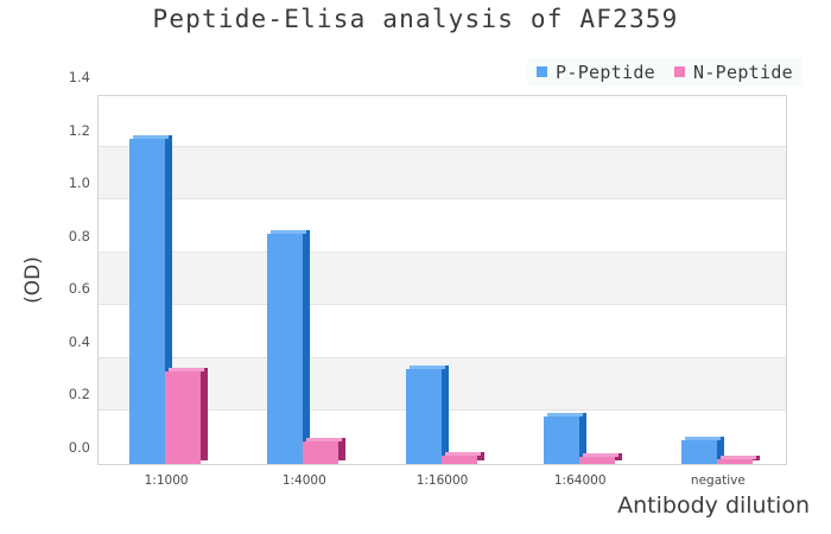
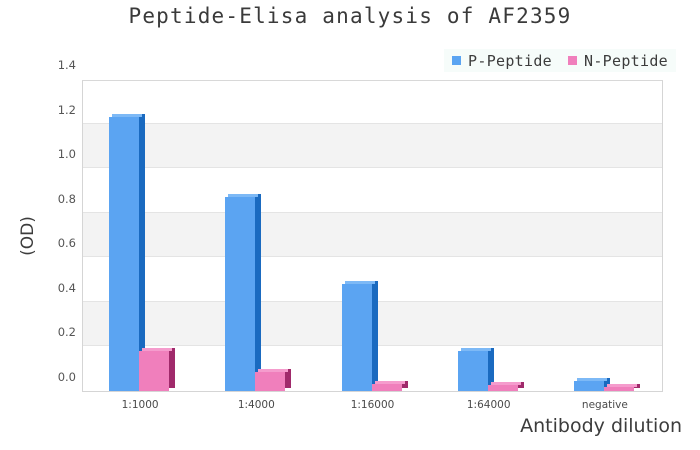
N-Peptide/1:1000: 0.35 -> 0.18
P-Peptide/1:16000: 0.36 -> 0.48
P-Peptide/negative: 0.09 -> 0.04
